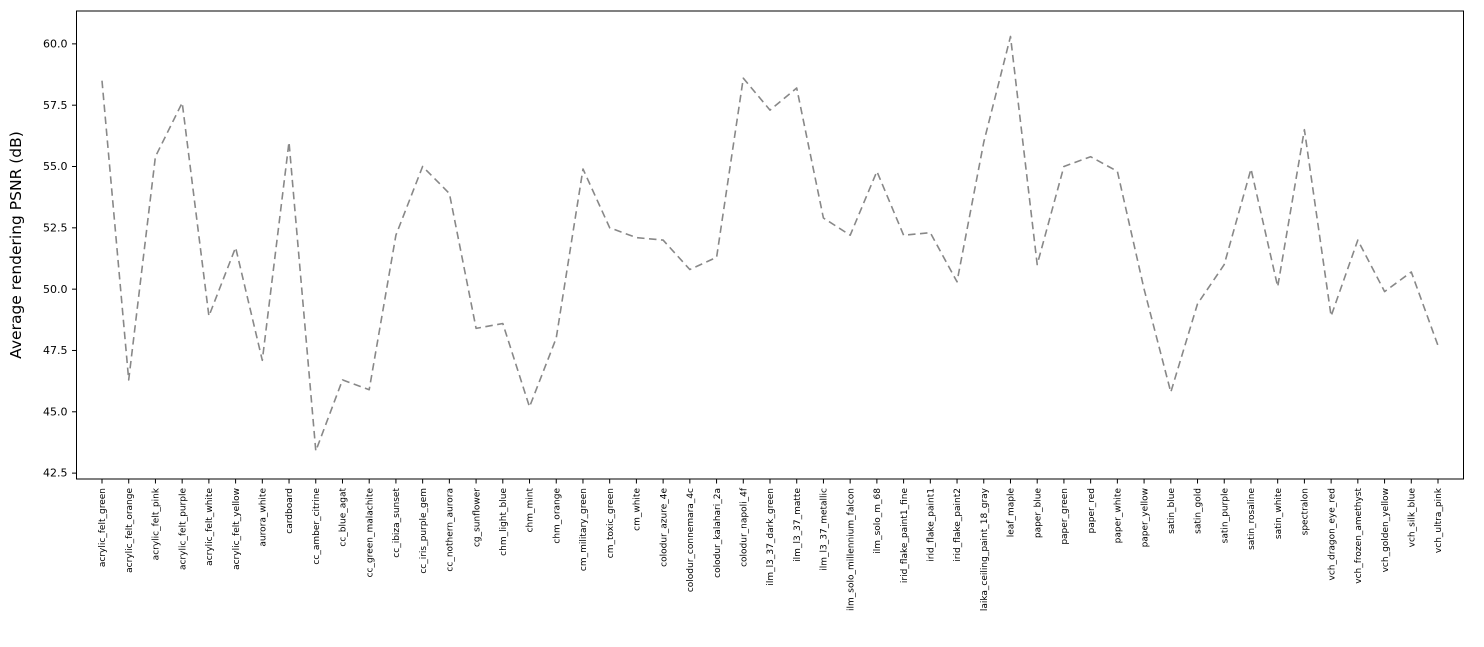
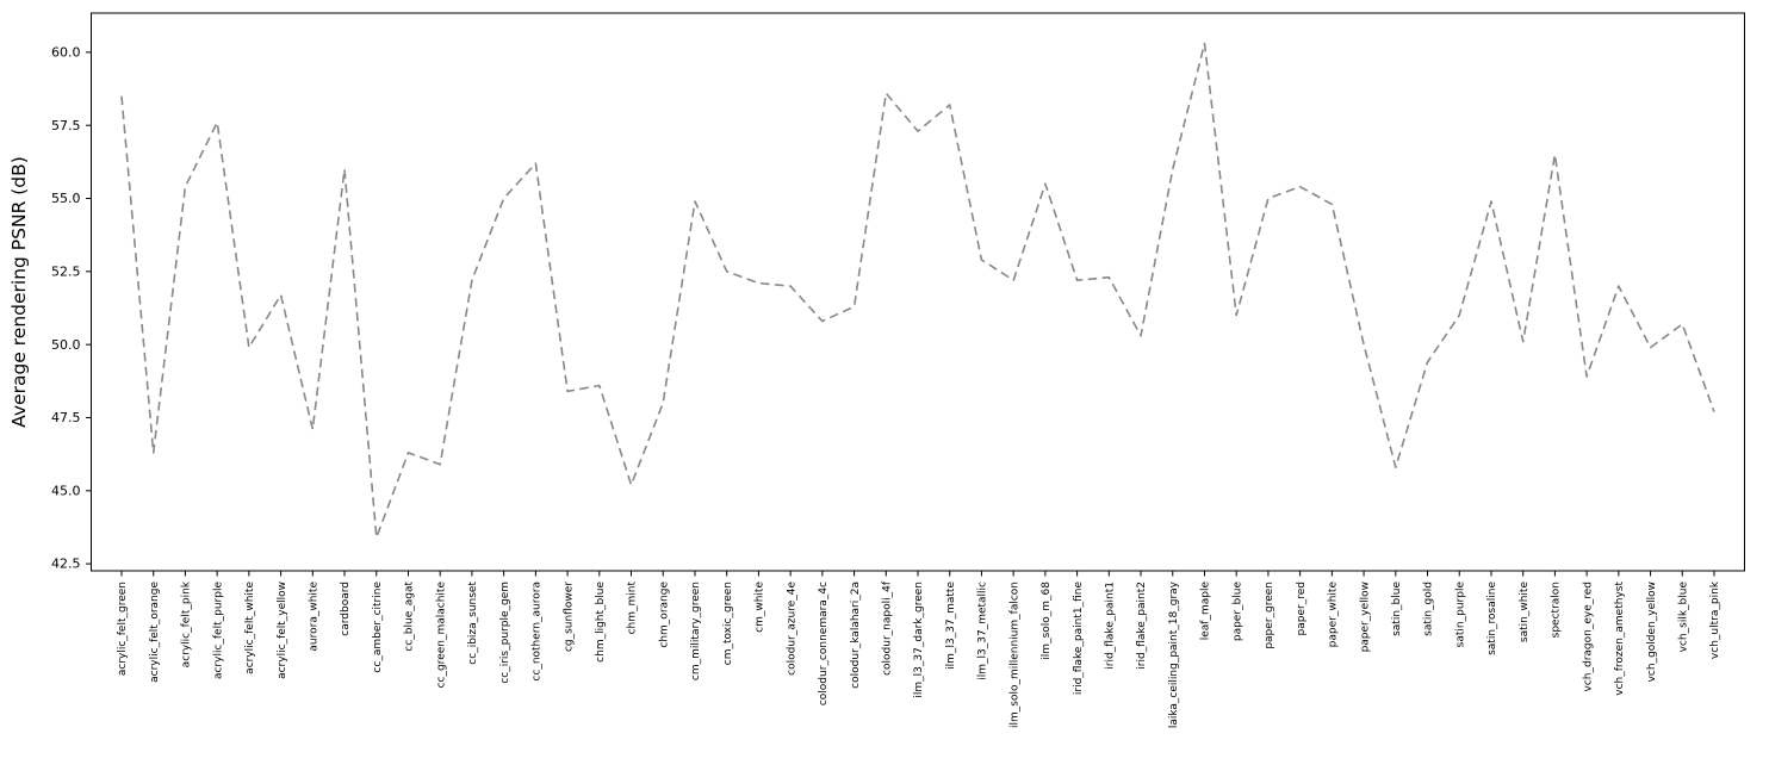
acrylic_felt_white: 48.9 -> 49.9
cc_nothern_aurora: 53.9 -> 56.2
ilm_solo_m_68: 54.8 -> 55.5
